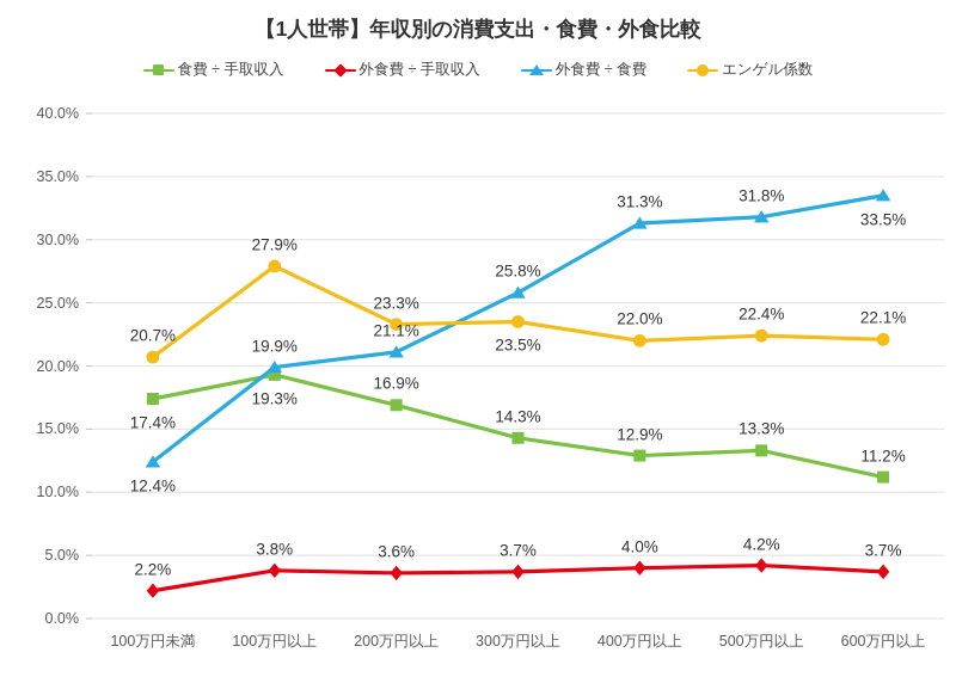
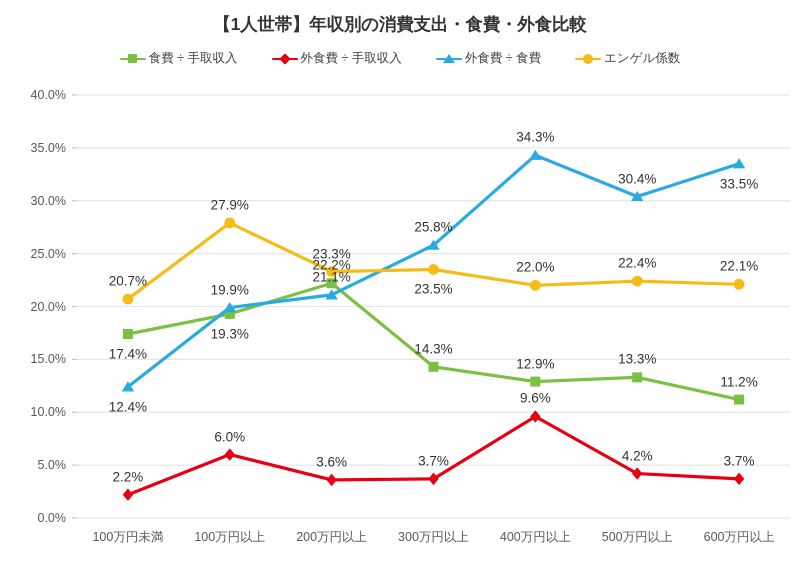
外食費 ÷ 手取収入/100万円以上: 3.8% -> 6.0%
食費 ÷ 手取収入/200万円以上: 16.9% -> 22.2%
外食費 ÷ 手取収入/400万円以上: 4.0% -> 9.6%
外食費 ÷ 食費/400万円以上: 31.3% -> 34.3%
外食費 ÷ 食費/500万円以上: 31.8% -> 30.4%
